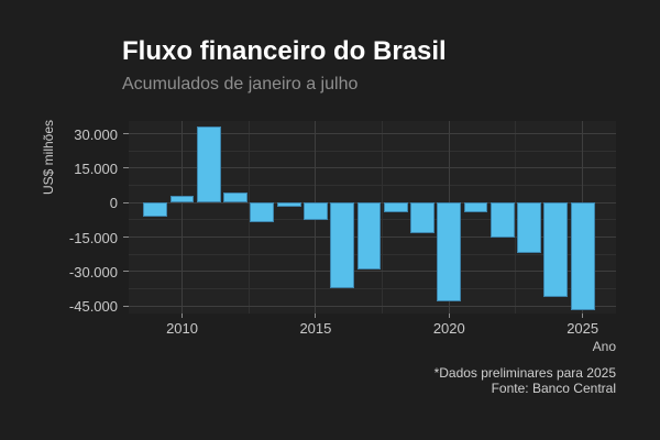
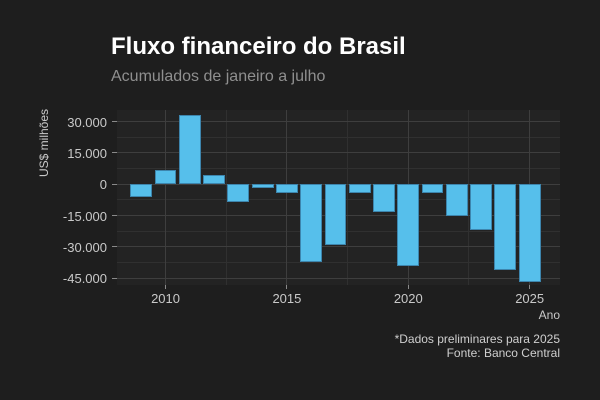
2010: 3000 -> 7000
2015: -8000 -> -4000
2020: -43000 -> -39000
